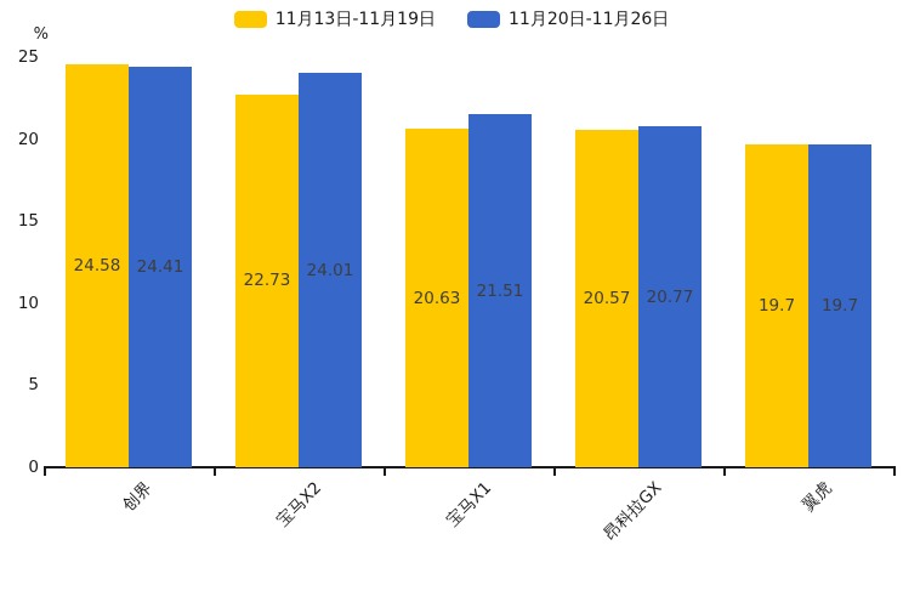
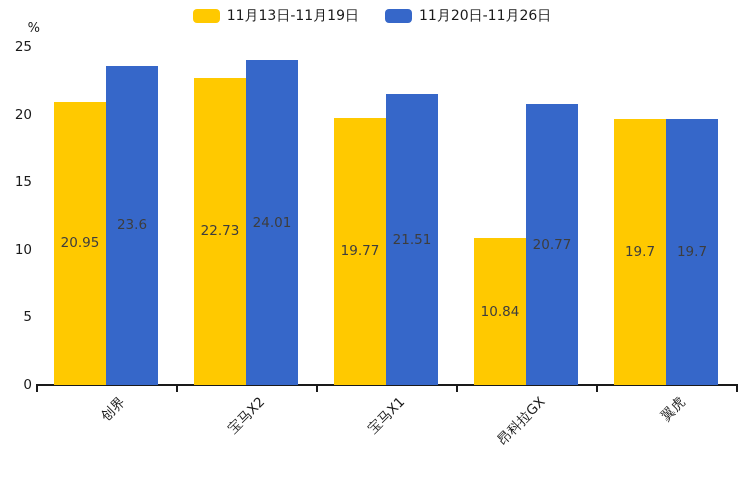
11月13日-11月19日/创界: 24.58 -> 20.95
11月20日-11月26日/创界: 24.41 -> 23.6
11月13日-11月19日/宝马X1: 20.63 -> 19.77
11月13日-11月19日/昂科拉GX: 20.57 -> 10.84
